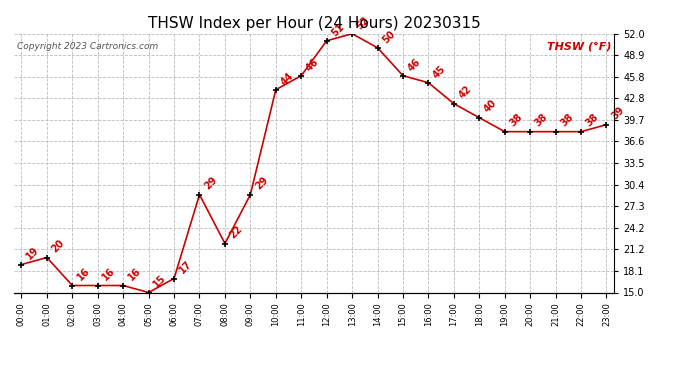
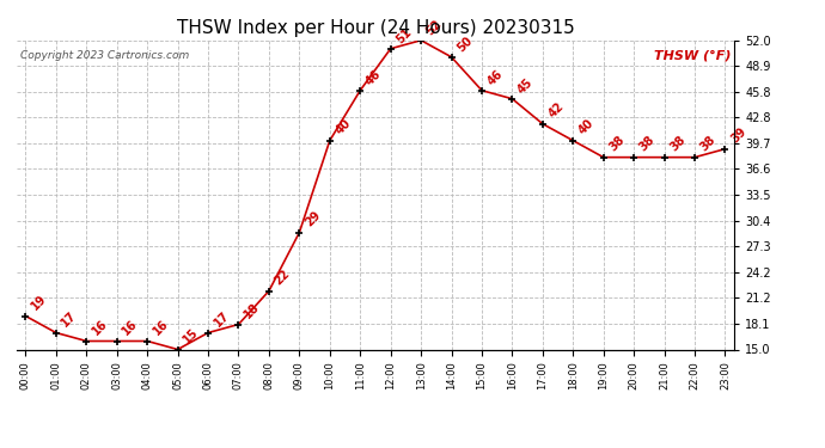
01:00: 20 -> 17
07:00: 29 -> 18
10:00: 44 -> 40
